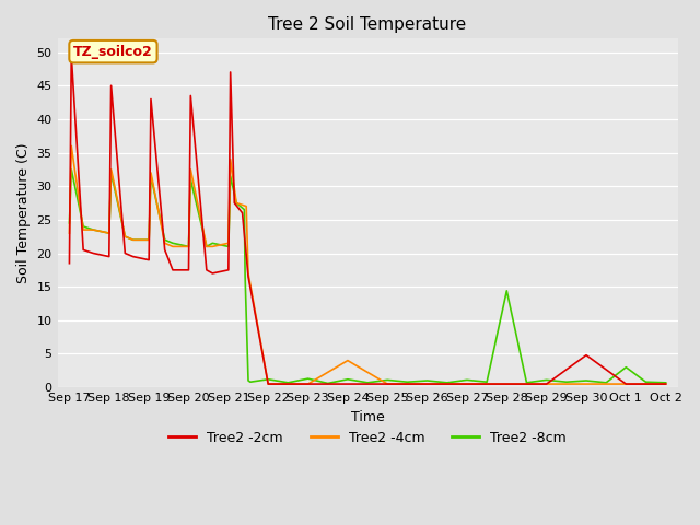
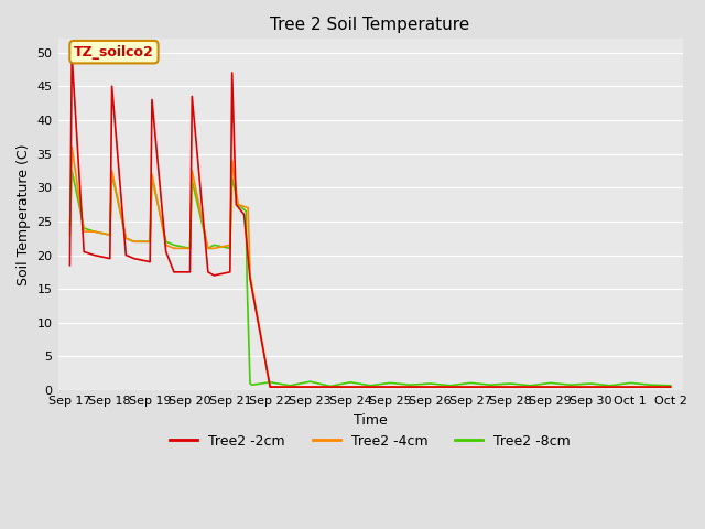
Tree2 -4cm/Sep 24: 4.0 -> 0.5
Tree2 -8cm/Sep 28: 14.4 -> 1.0
Tree2 -2cm/Sep 30: 4.8 -> 0.5
Tree2 -8cm/Oct 1: 3.0 -> 1.1
